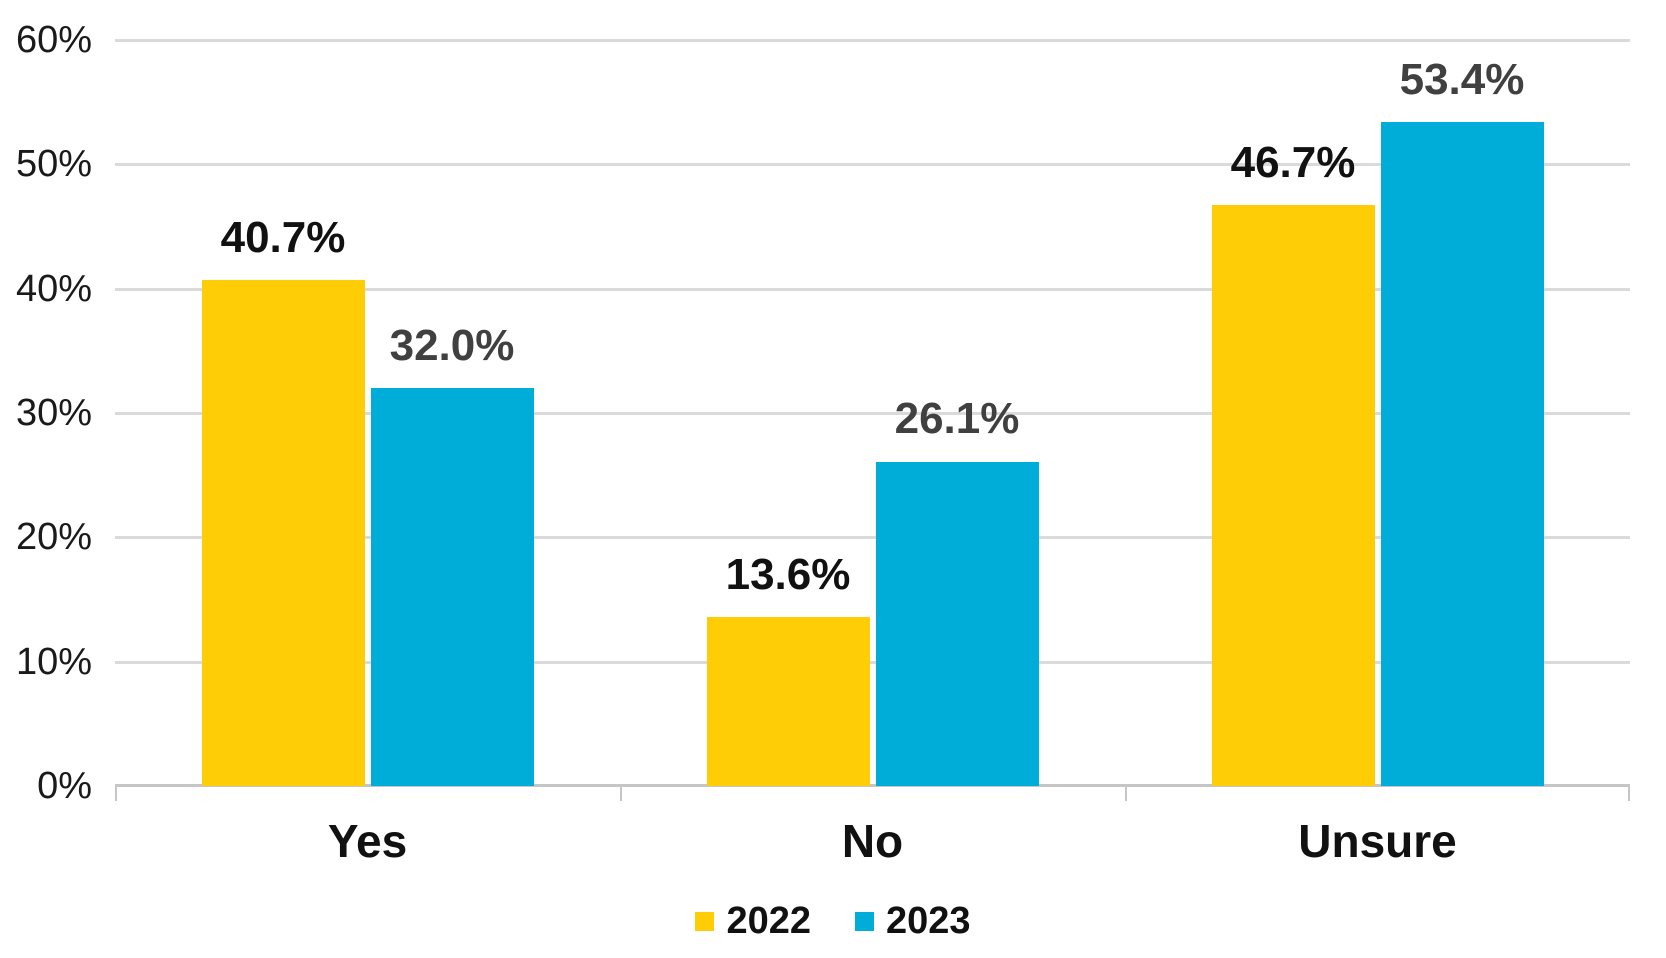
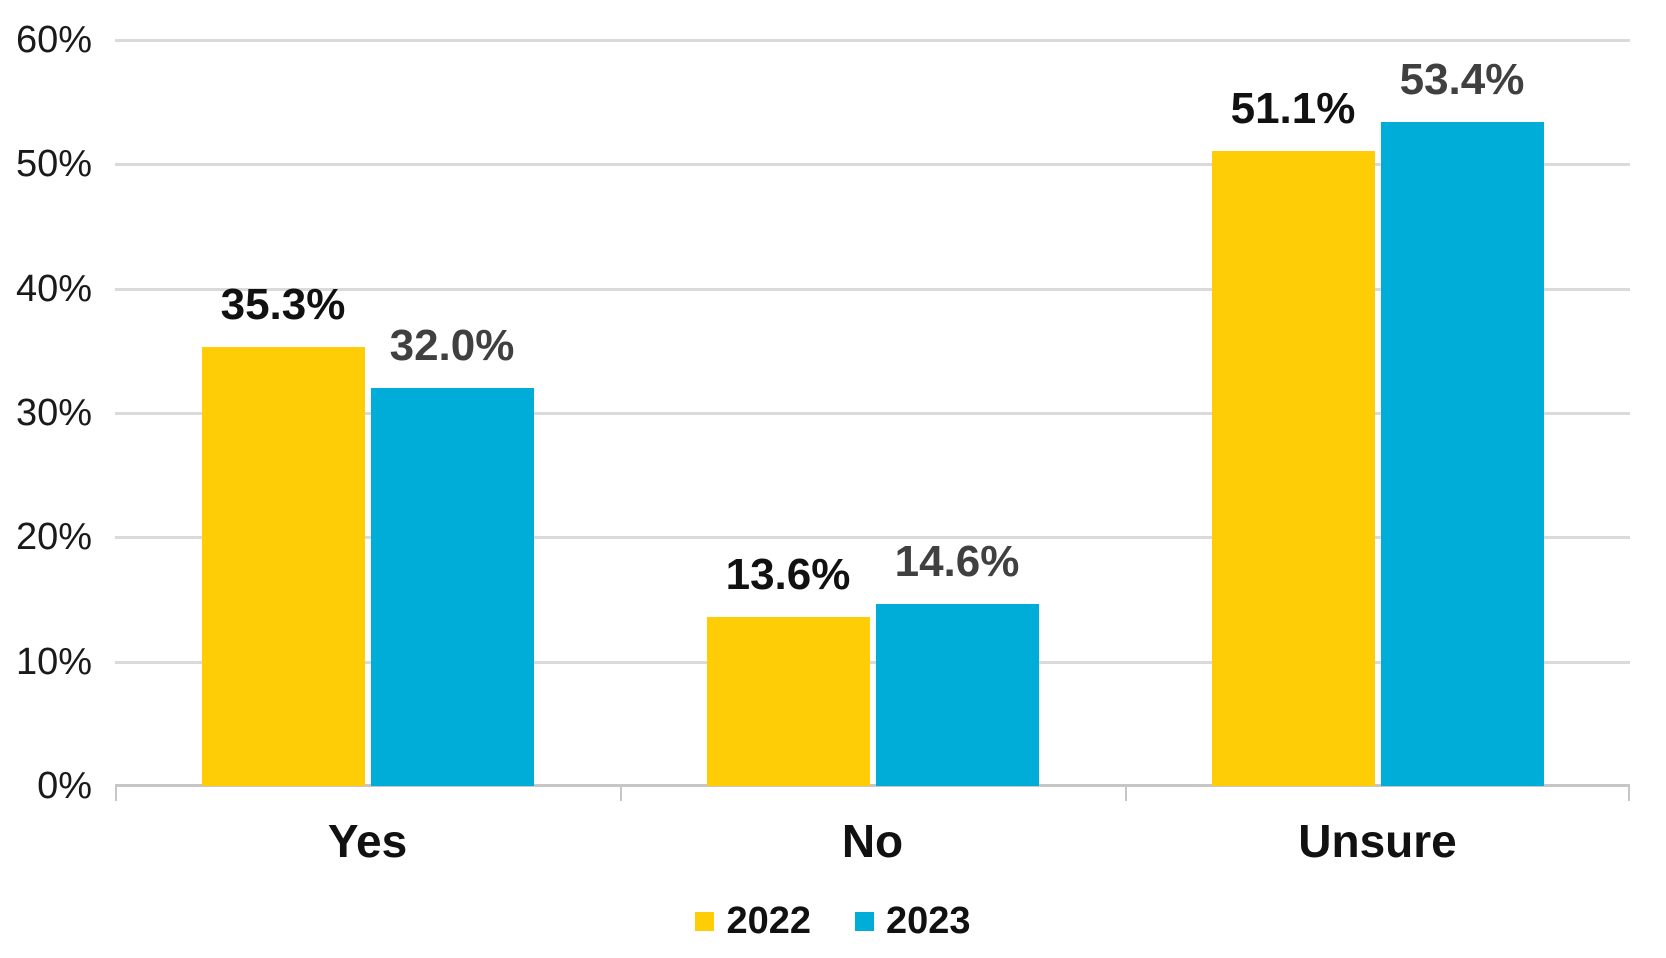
2022/Yes: 40.7% -> 35.3%
2023/No: 26.1% -> 14.6%
2022/Unsure: 46.7% -> 51.1%
